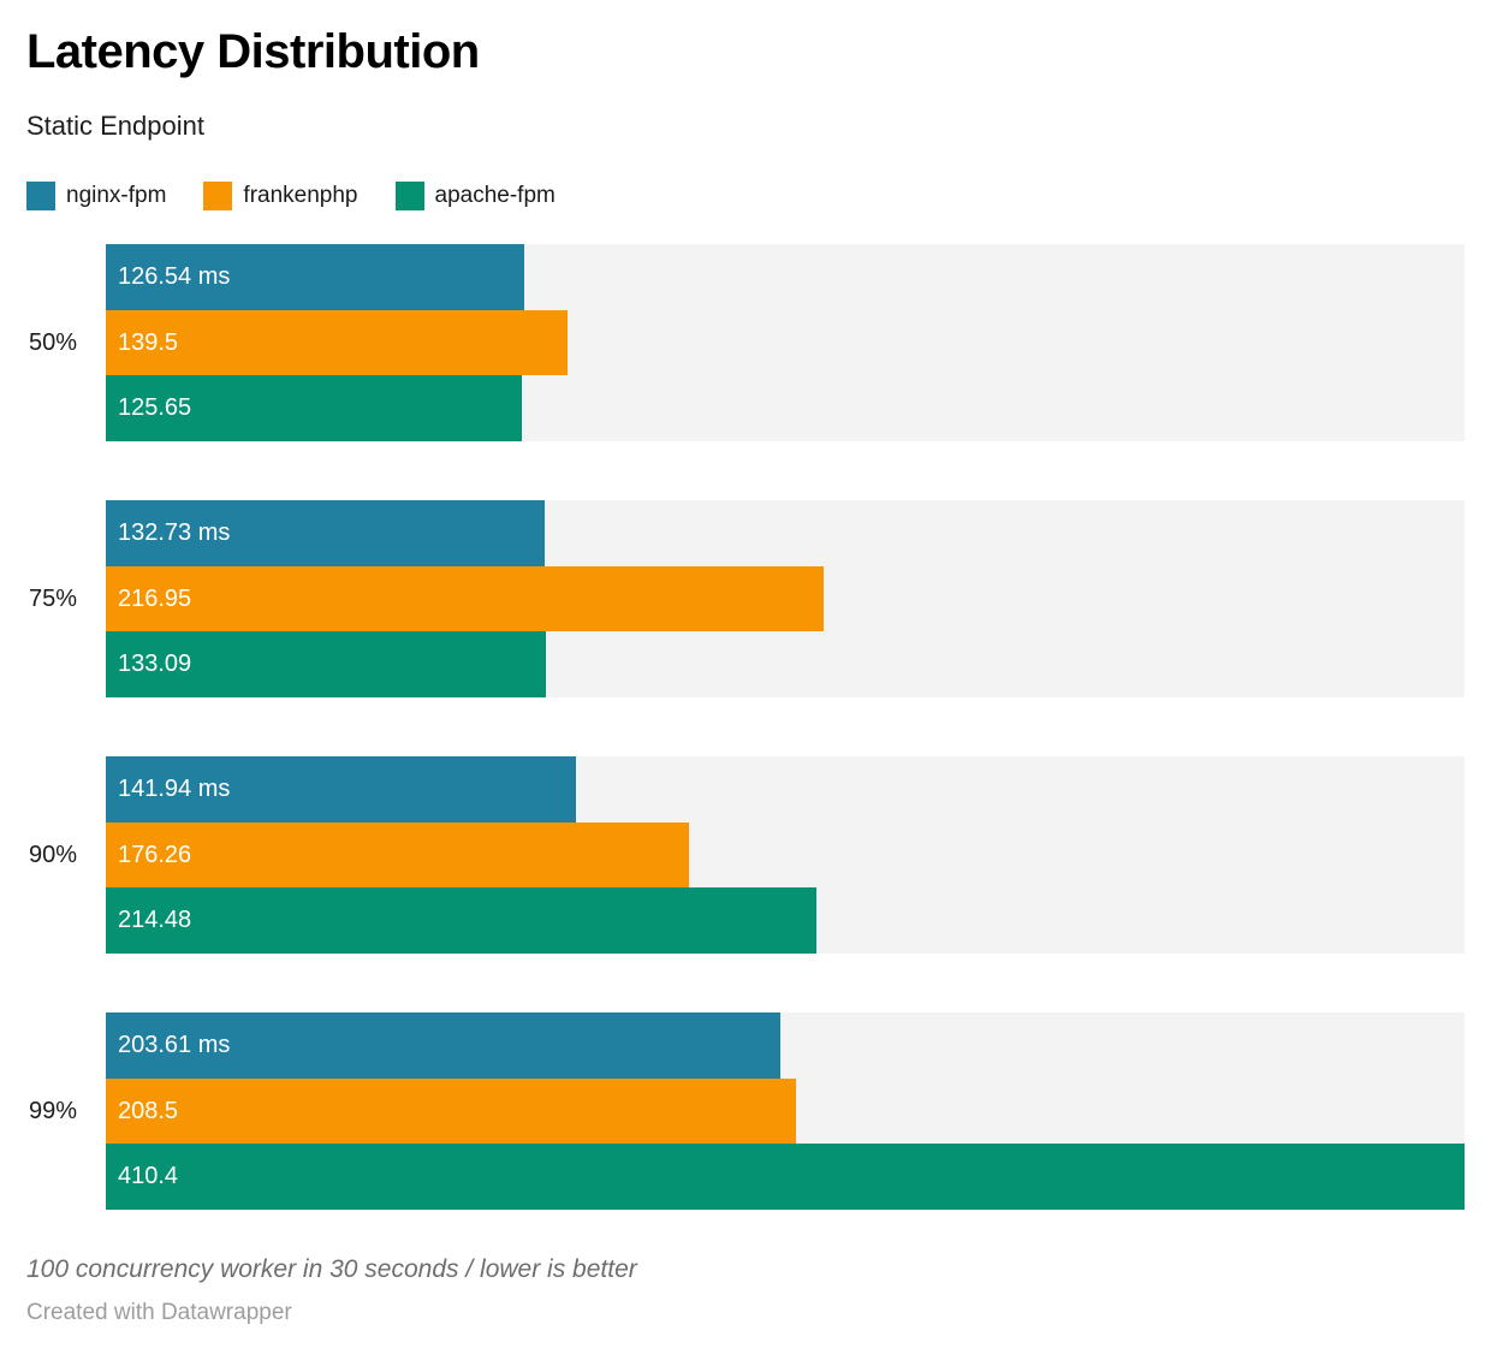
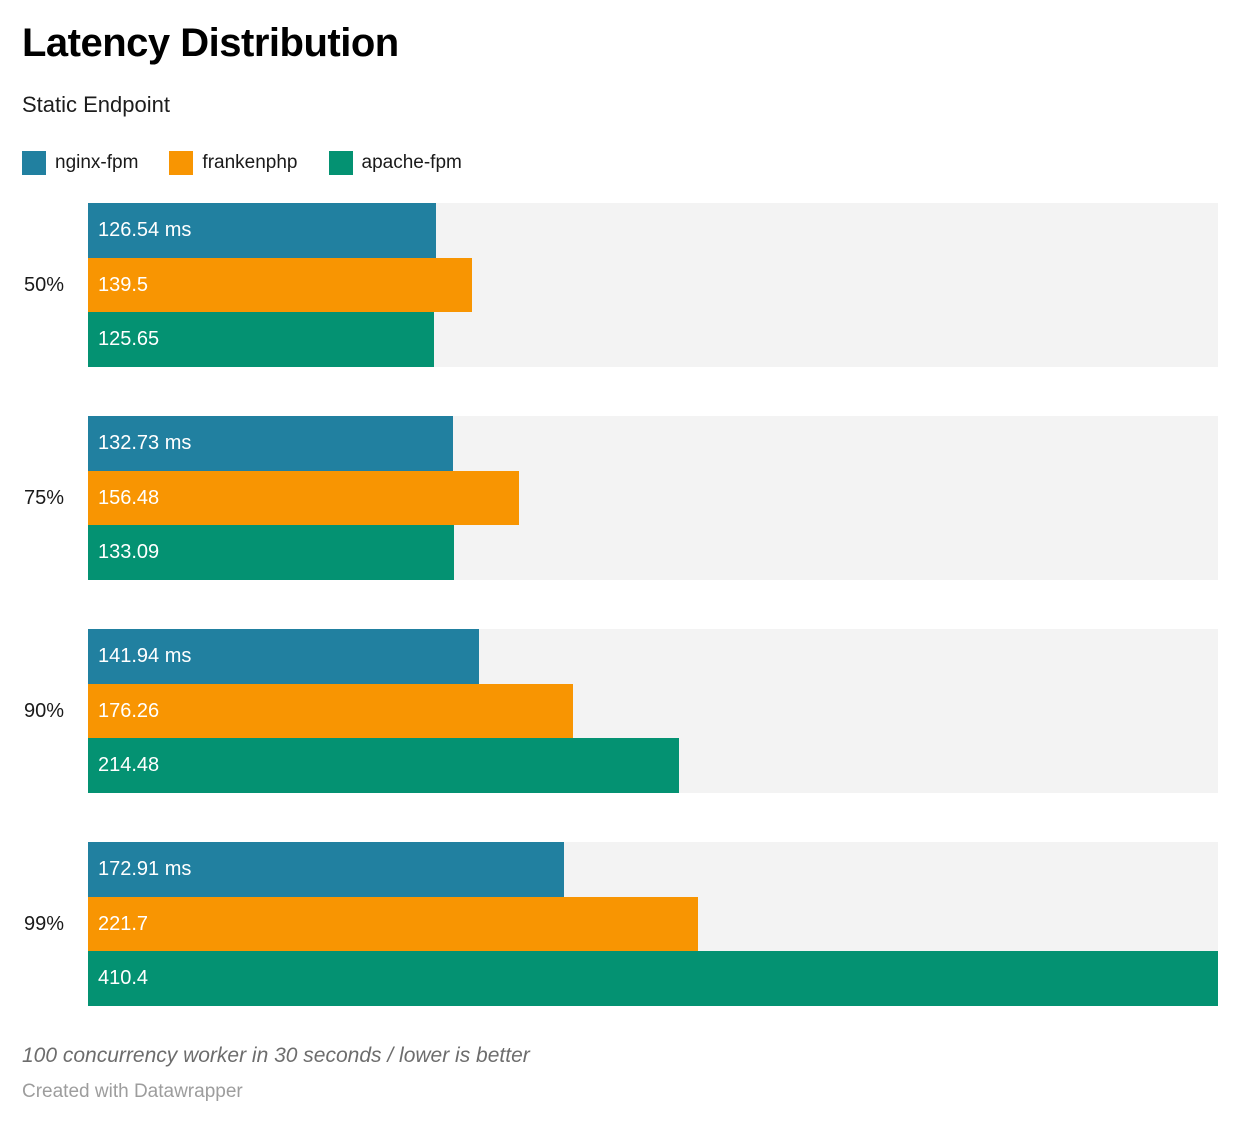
frankenphp/75%: 216.95 -> 156.48
nginx-fpm/99%: 203.61 -> 172.91
frankenphp/99%: 208.5 -> 221.7
